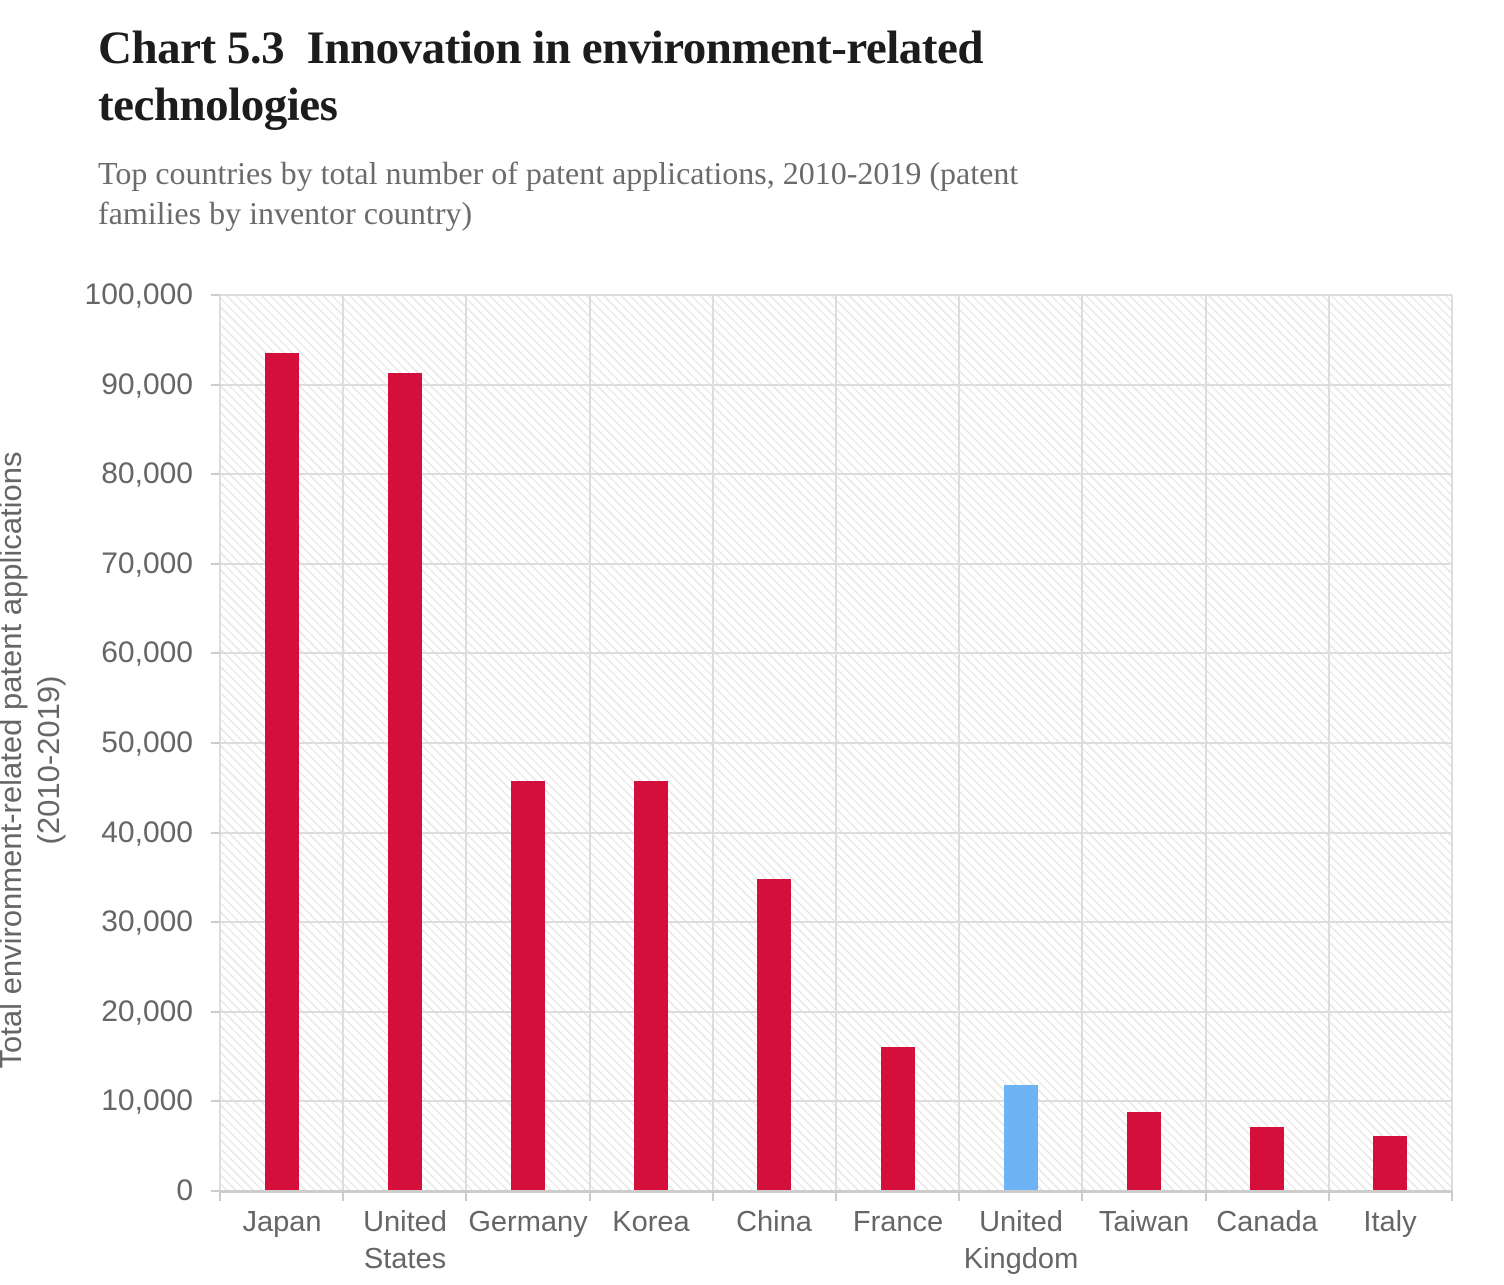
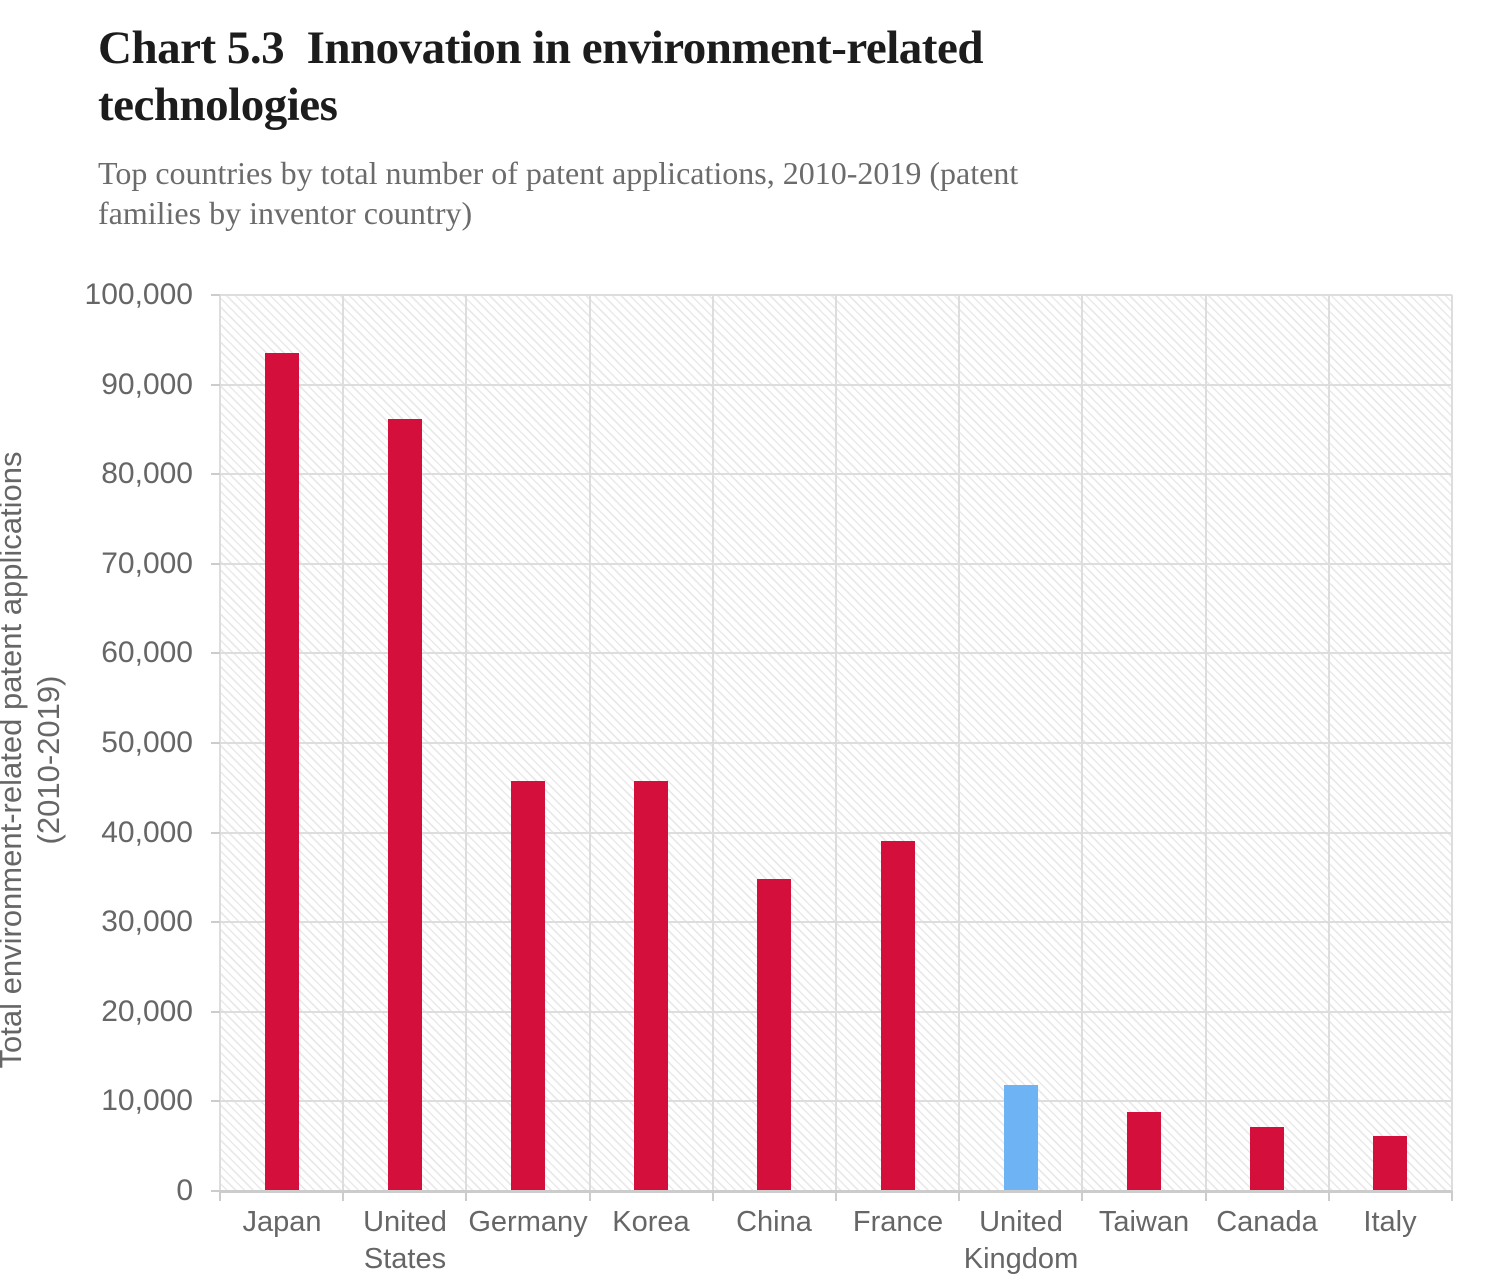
United States: 91000 -> 86000
France: 16000 -> 39000
